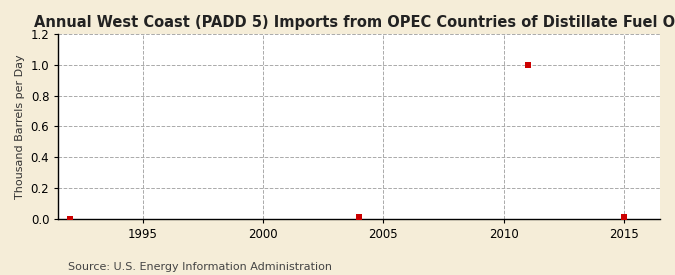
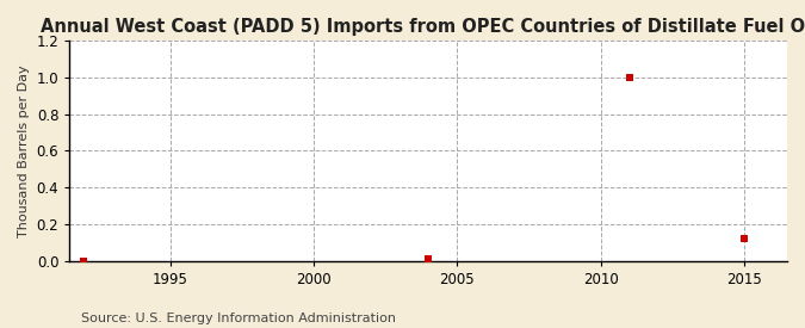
2015: 0.01 -> 0.12
